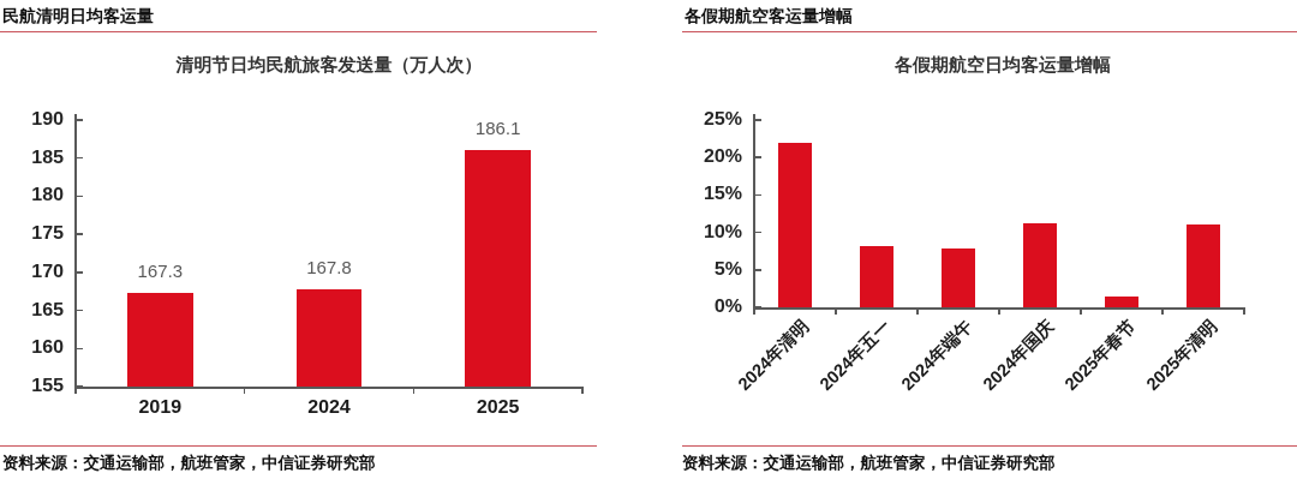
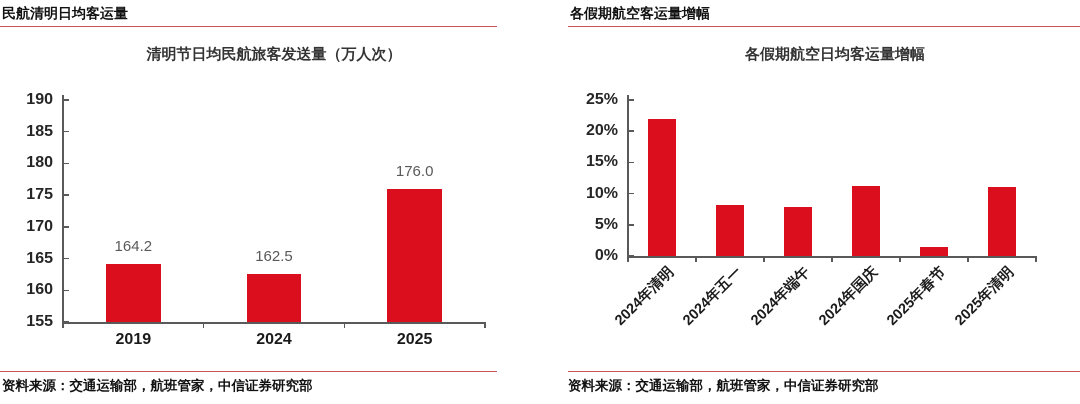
清明节日均民航旅客发送量（万人次）/2019: 167.3 -> 164.2
清明节日均民航旅客发送量（万人次）/2024: 167.8 -> 162.5
清明节日均民航旅客发送量（万人次）/2025: 186.1 -> 176.0
